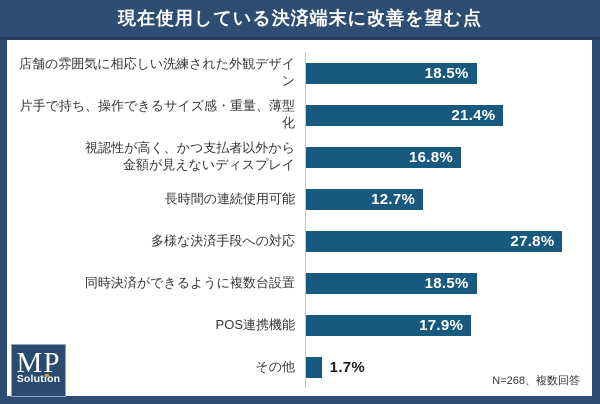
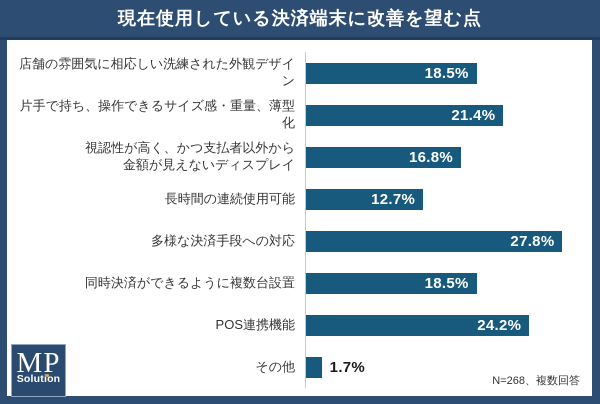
POS連携機能: 17.9% -> 24.2%
